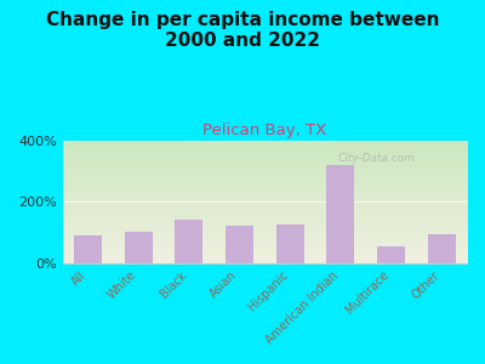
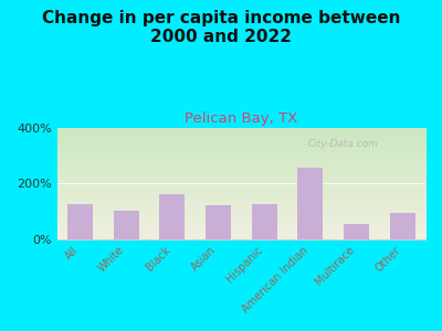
All: 90% -> 125%
Black: 140% -> 160%
American Indian: 320% -> 255%
